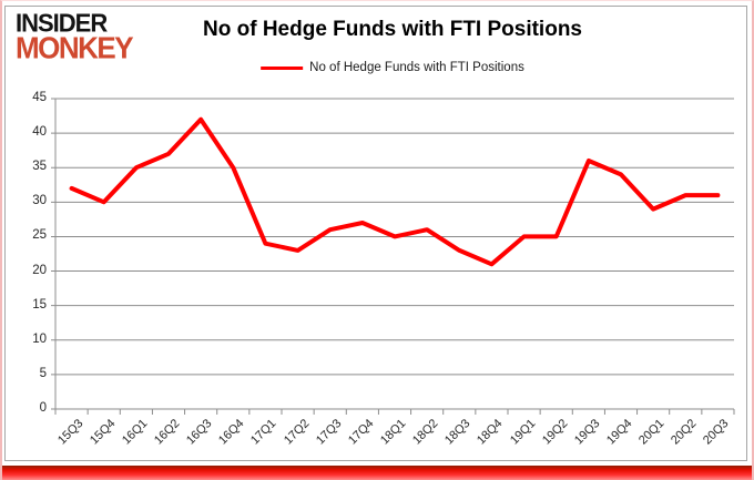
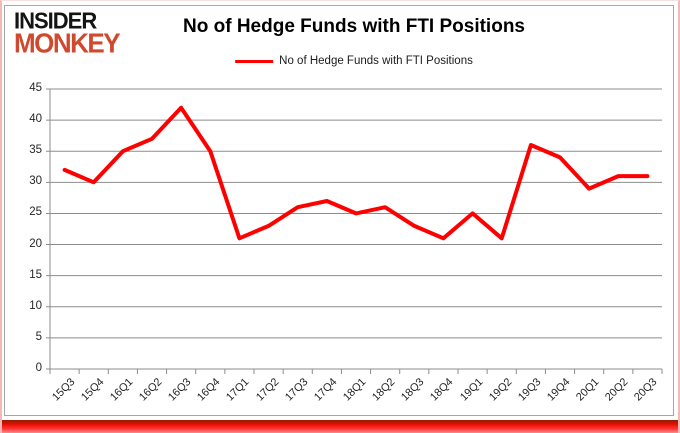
17Q1: 24 -> 21
19Q2: 25 -> 21
